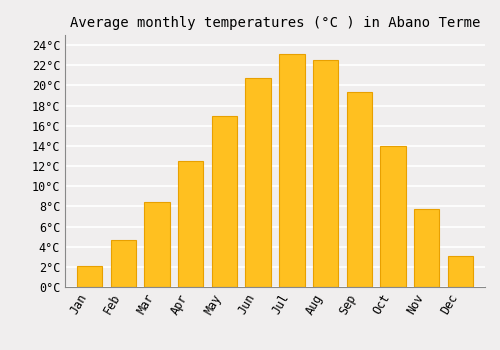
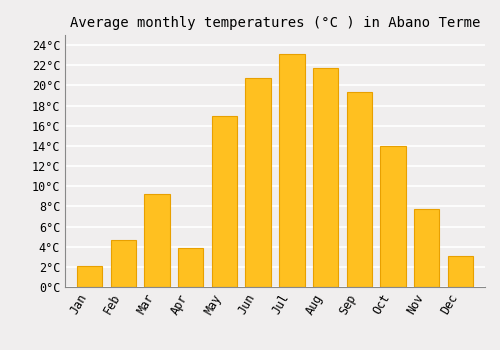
Mar: 8.4°C -> 9.2°C
Apr: 12.5°C -> 3.9°C
Aug: 22.5°C -> 21.7°C
